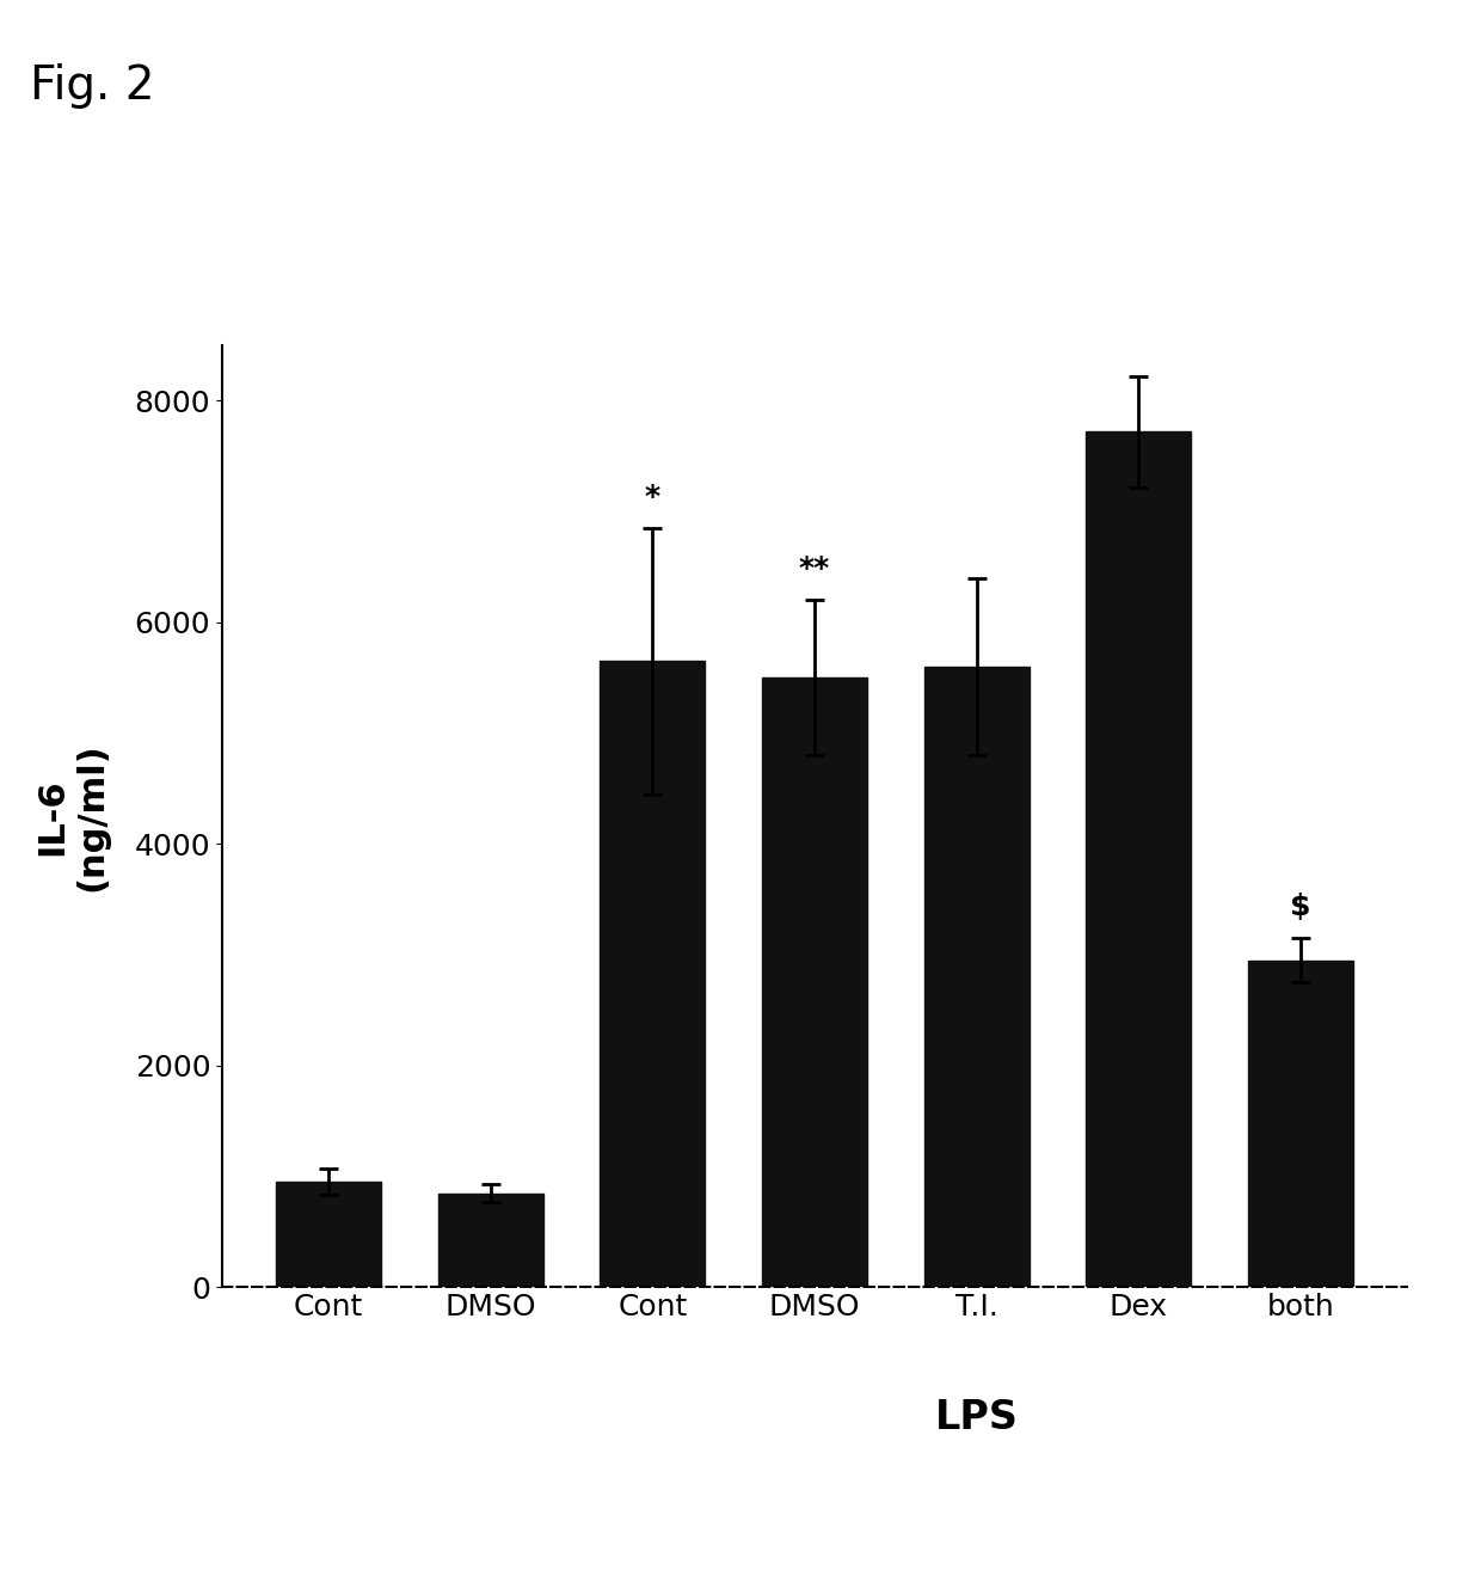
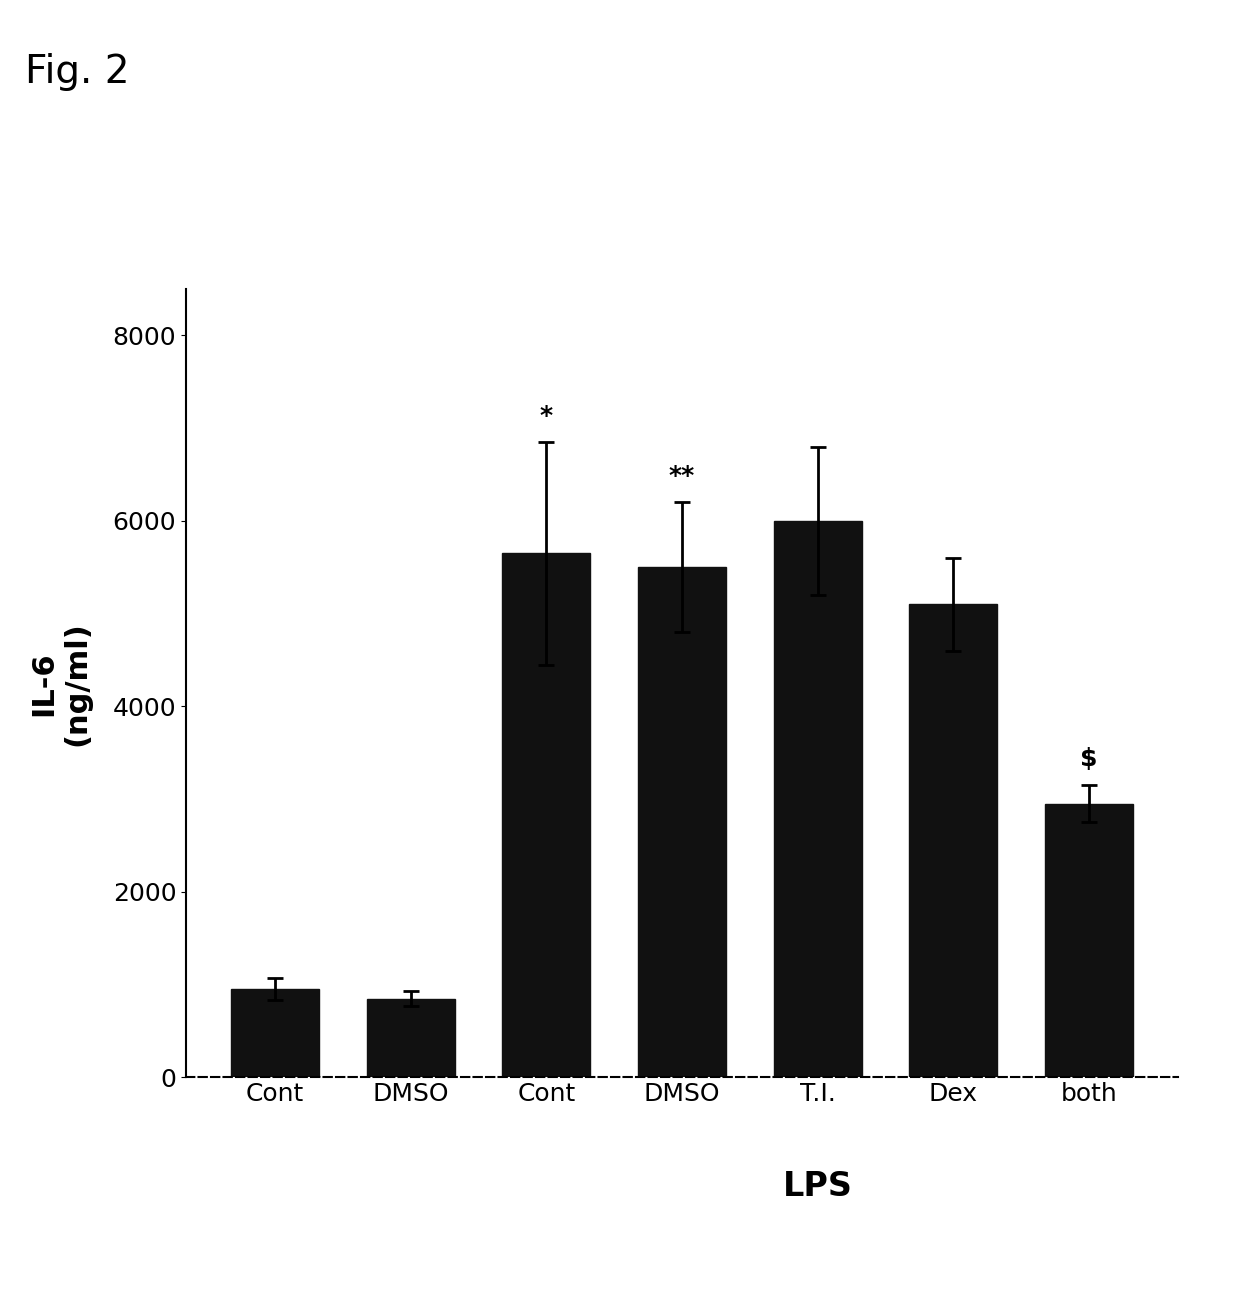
T.I.: 5600 -> 6000
Dex: 7720 -> 5100
